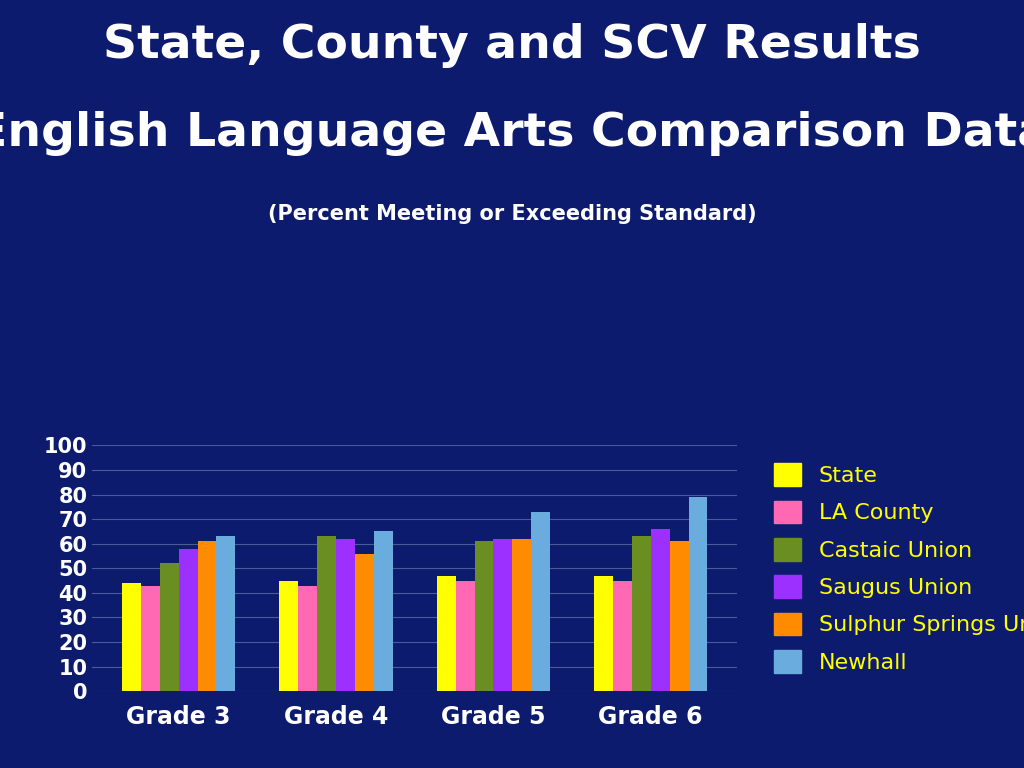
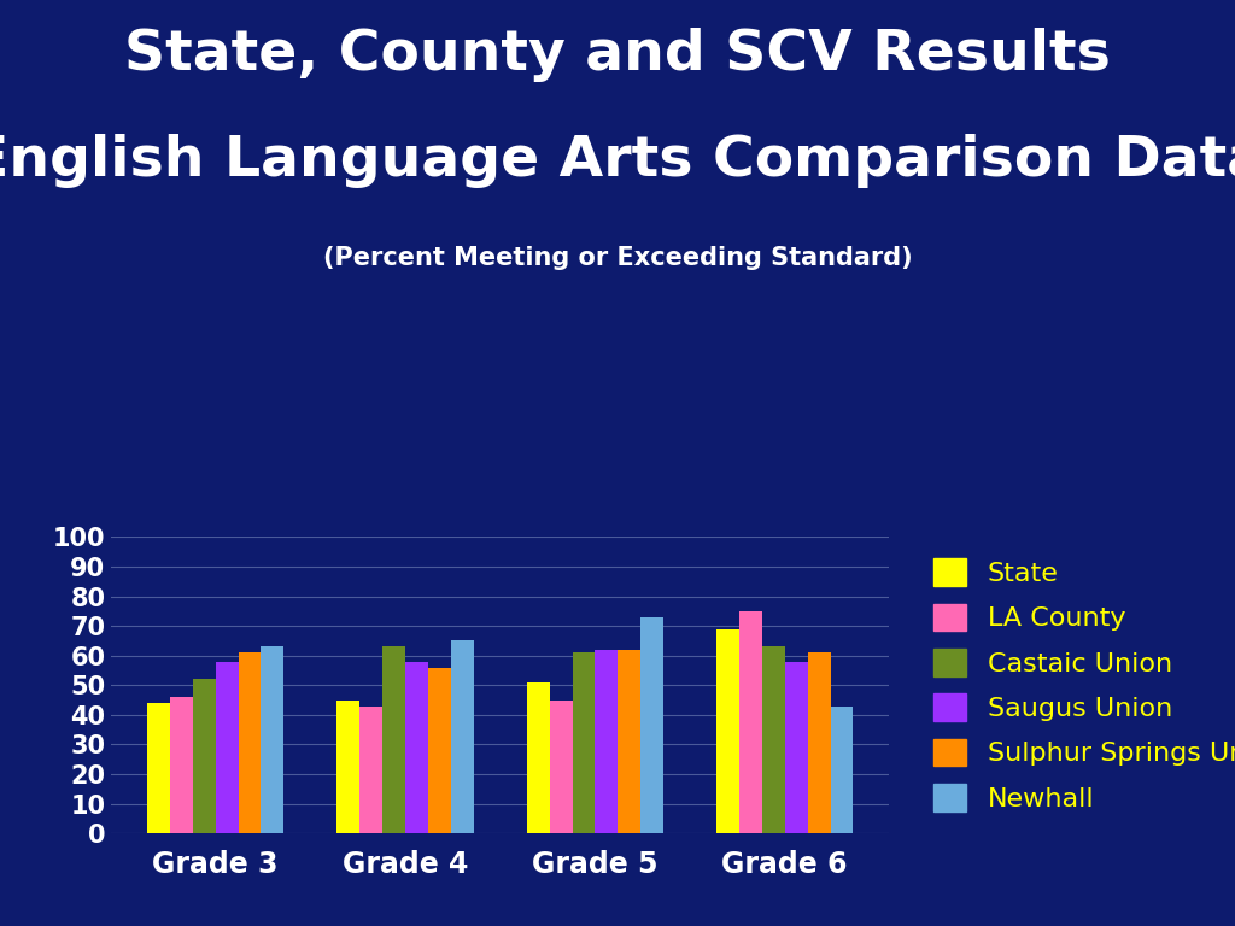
LA County/Grade 3: 43 -> 46
Saugus Union/Grade 4: 62 -> 58
State/Grade 5: 47 -> 51
State/Grade 6: 47 -> 69
LA County/Grade 6: 45 -> 75
Saugus Union/Grade 6: 66 -> 58
Newhall/Grade 6: 79 -> 43
